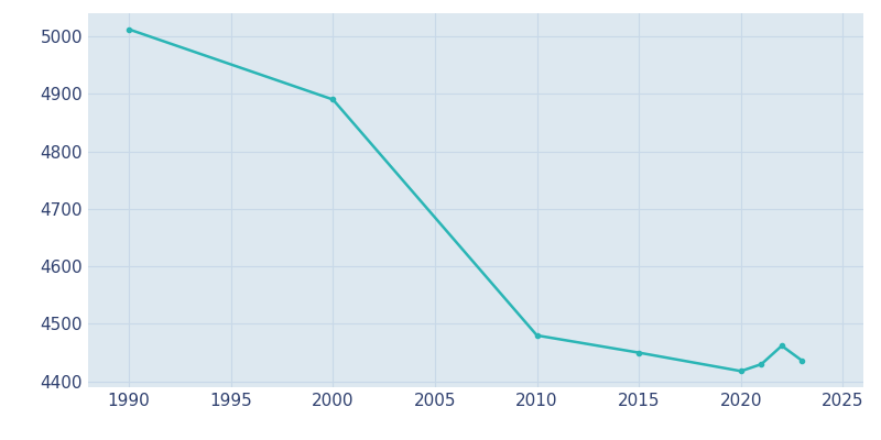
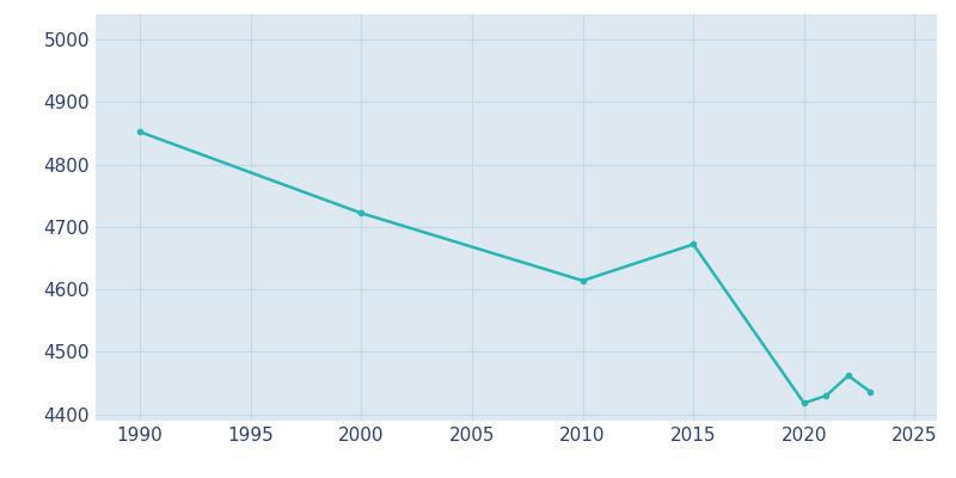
1990: 5012 -> 4852
2000: 4890 -> 4722
2010: 4480 -> 4614
2015: 4450 -> 4672
